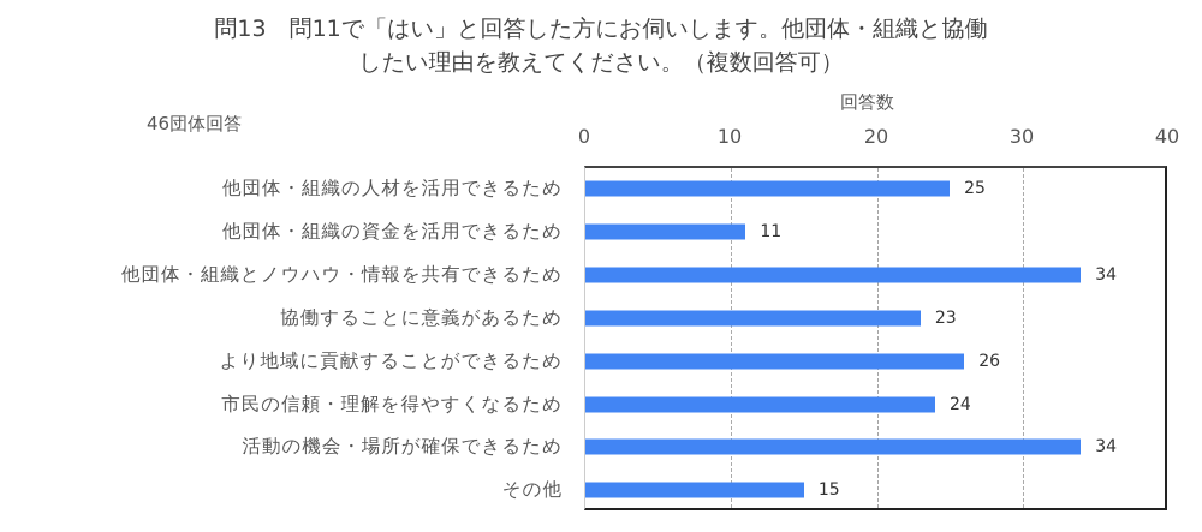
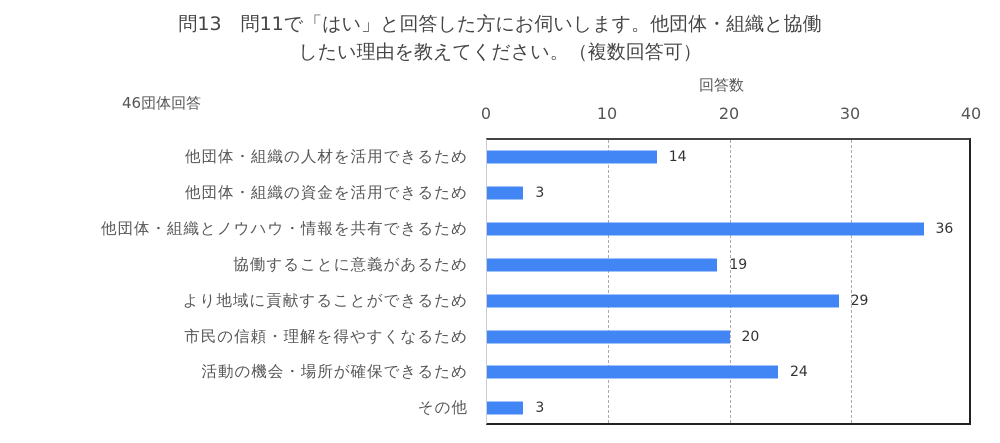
他団体・組織の人材を活用できるため: 25 -> 14
他団体・組織の資金を活用できるため: 11 -> 3
他団体・組織とノウハウ・情報を共有できるため: 34 -> 36
協働することに意義があるため: 23 -> 19
より地域に貢献することができるため: 26 -> 29
市民の信頼・理解を得やすくなるため: 24 -> 20
活動の機会・場所が確保できるため: 34 -> 24
その他: 15 -> 3
